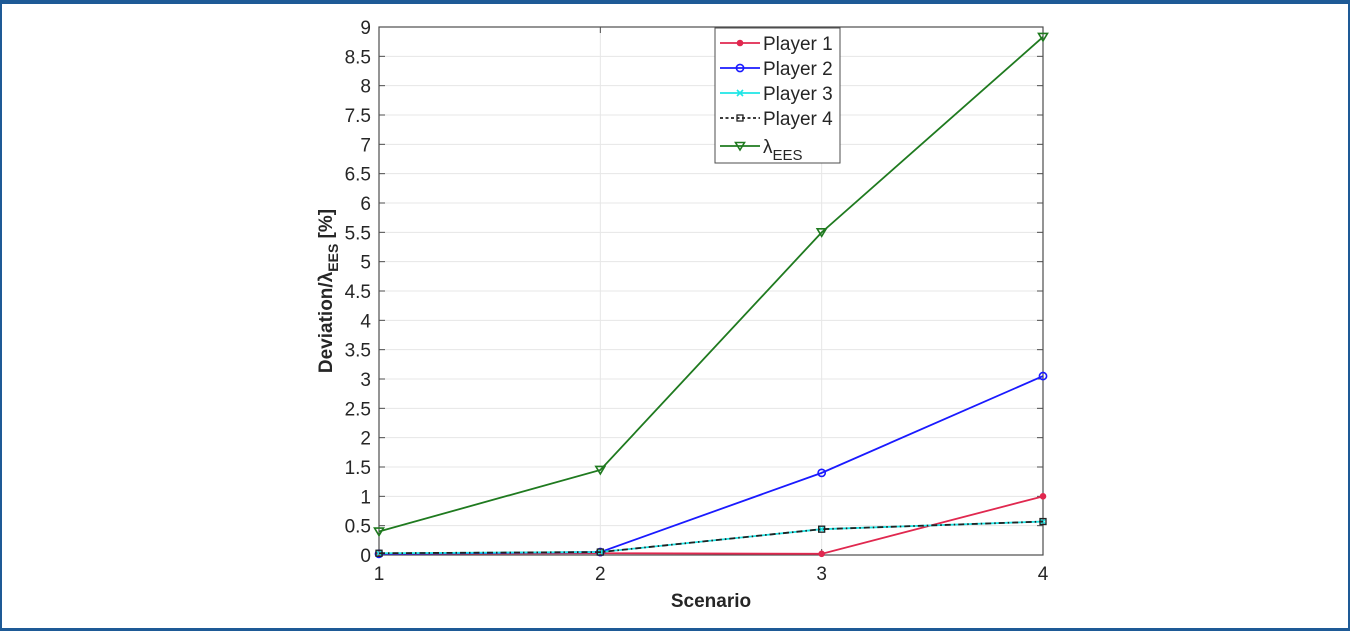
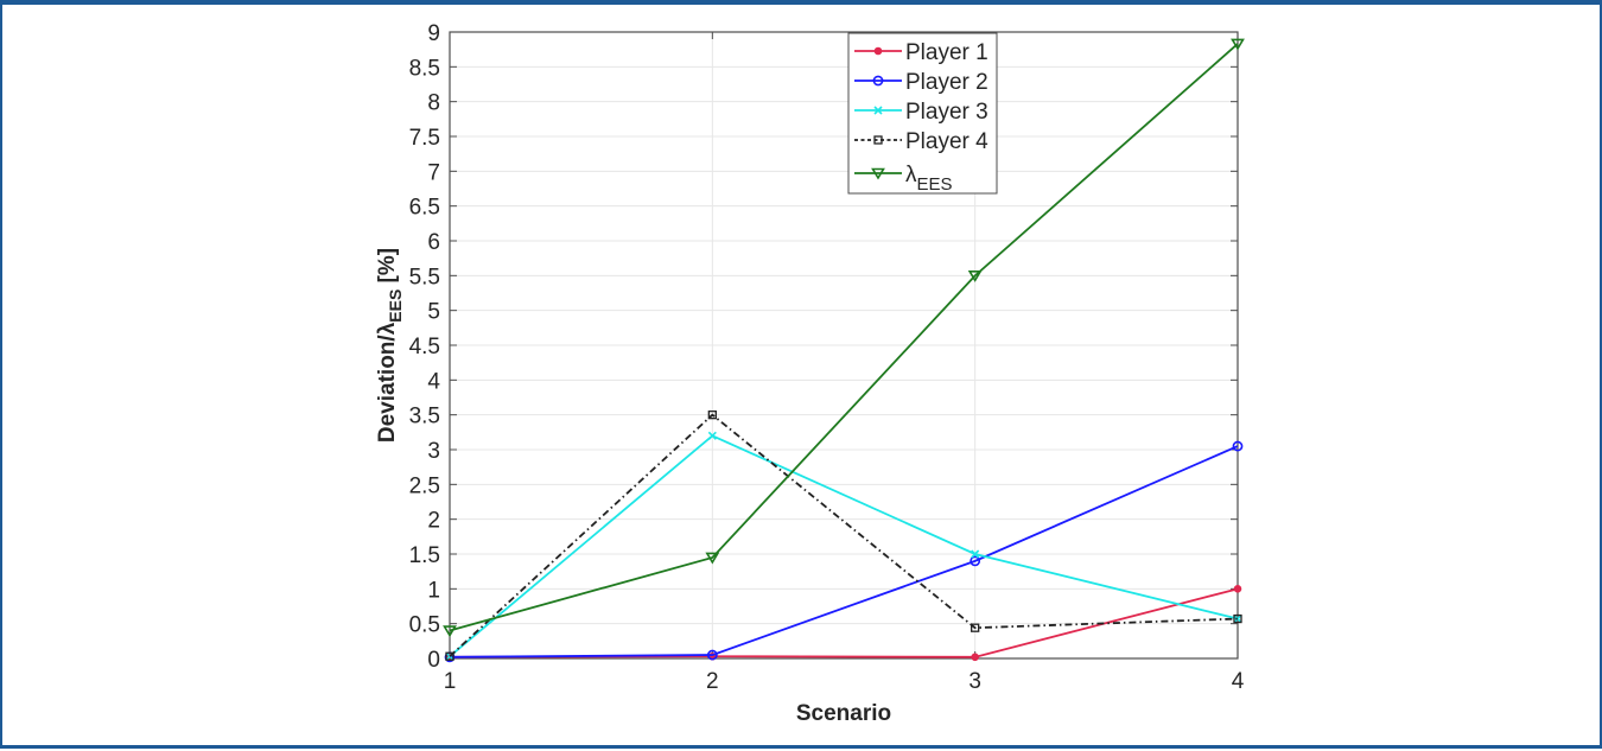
Player 3/2: 0.1 -> 3.2
Player 4/2: 0.1 -> 3.5
Player 3/3: 0.4 -> 1.5
